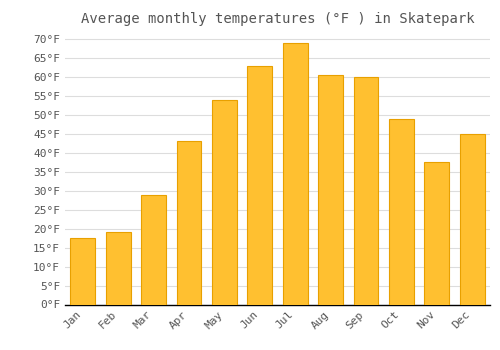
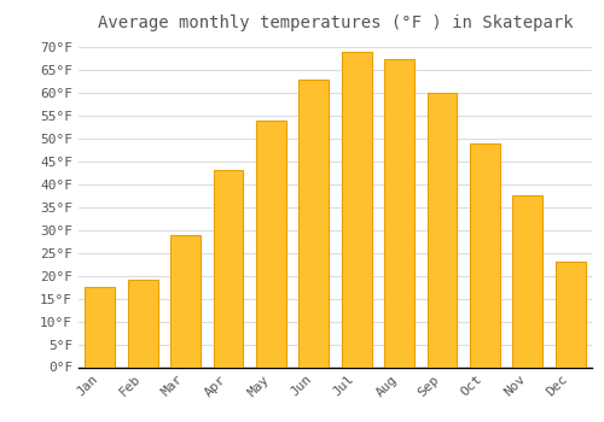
Aug: 60.5°F -> 67.5°F
Dec: 45.0°F -> 23.0°F
